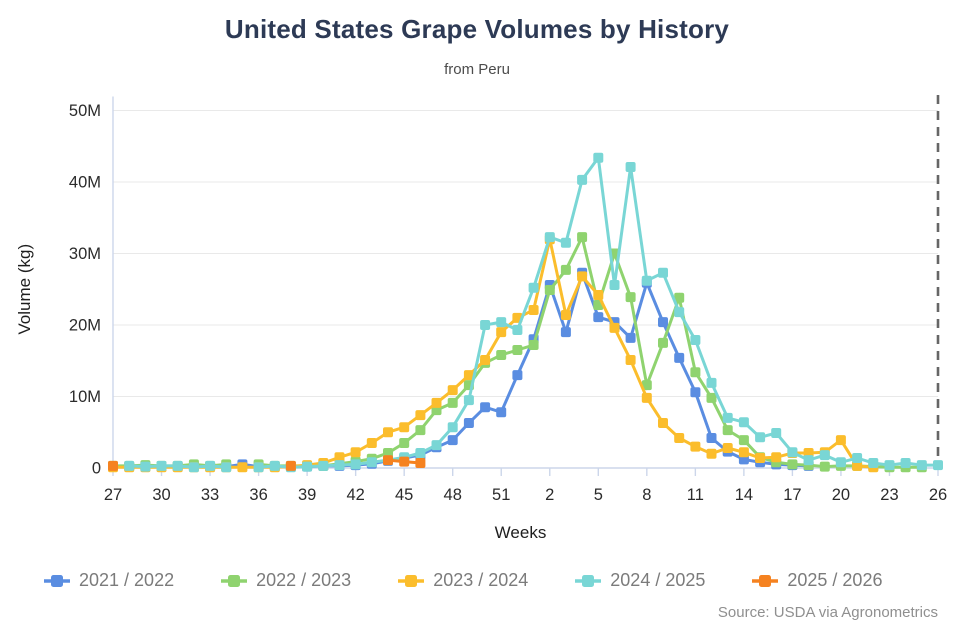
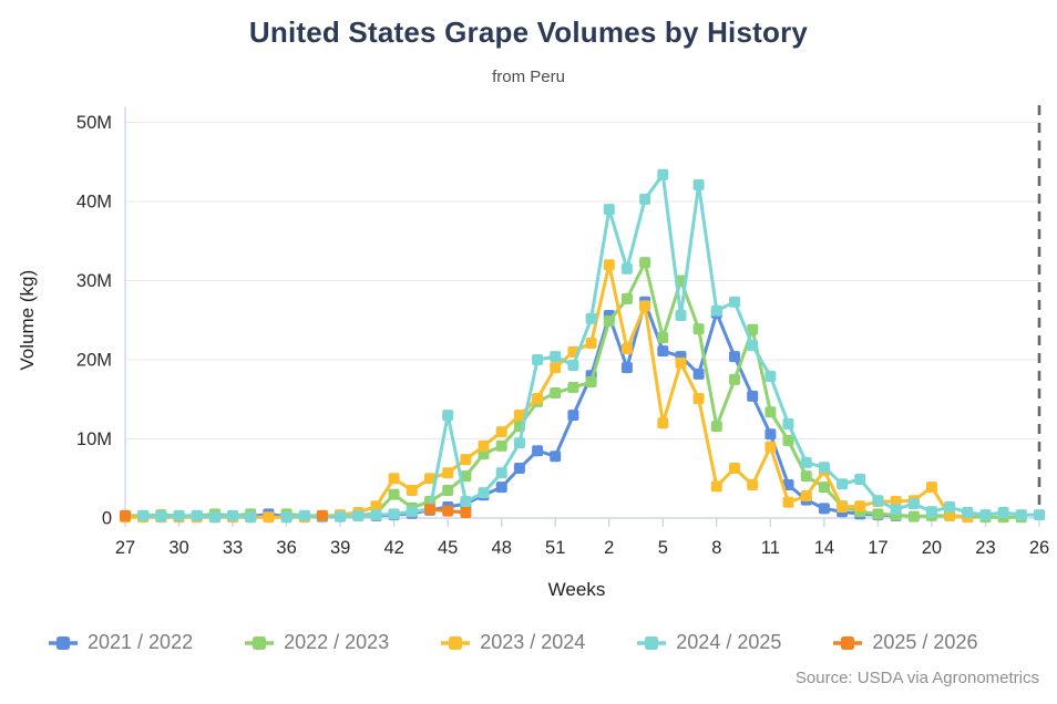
2022 / 2023/42: 1M -> 3M
2023 / 2024/42: 2M -> 5M
2024 / 2025/45: 2M -> 13M
2024 / 2025/2: 32M -> 39M
2023 / 2024/5: 24M -> 12M
2023 / 2024/8: 10M -> 4M
2023 / 2024/11: 3M -> 9M
2023 / 2024/14: 2M -> 6M
